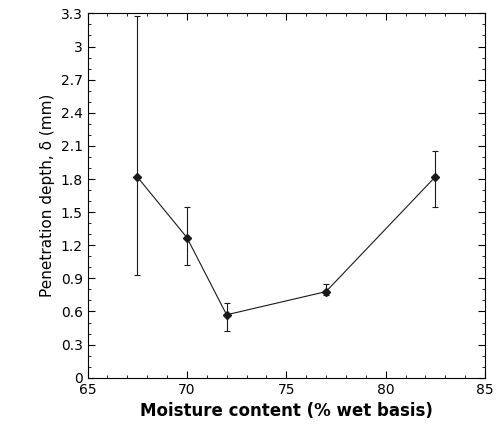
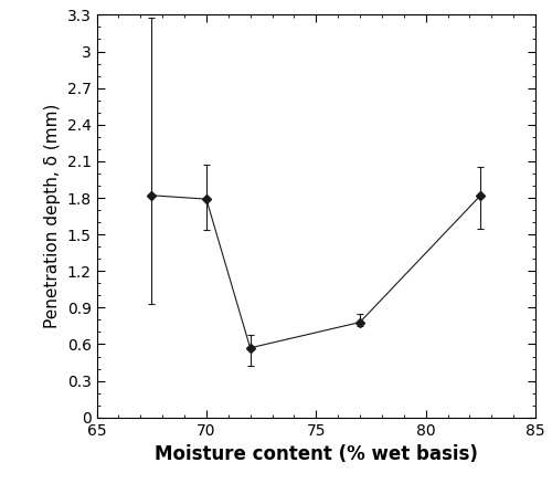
70: 1.27 -> 1.79
